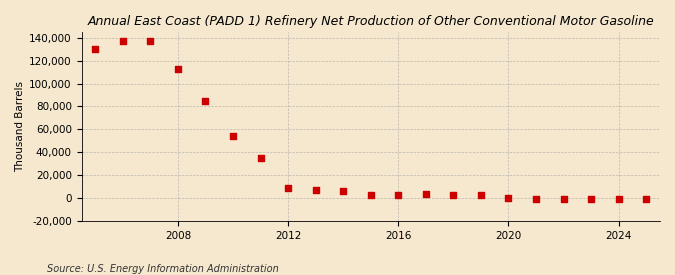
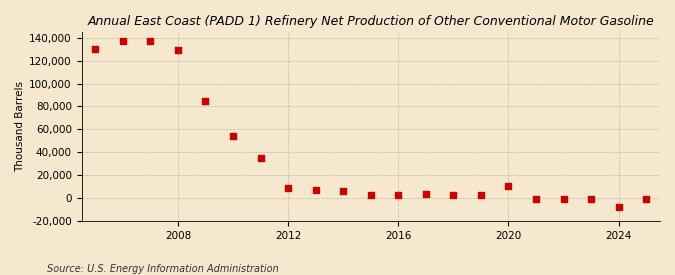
2008: 113,000 -> 129,000
2020: 0 -> 11,000
2024: -1,000 -> -8,000
